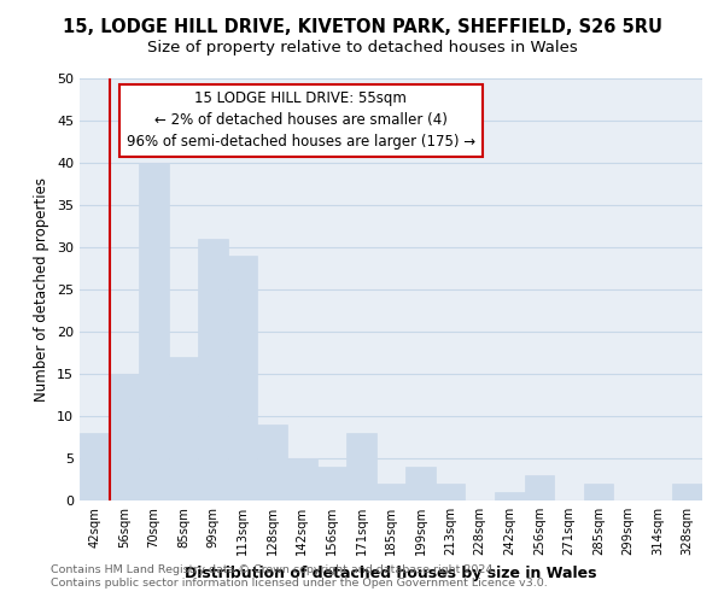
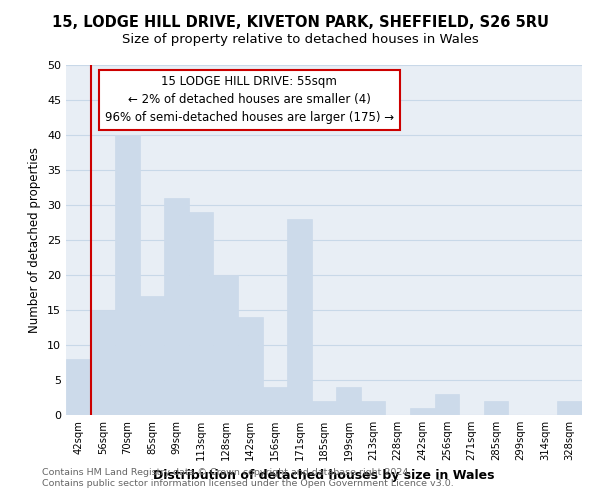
128sqm: 9 -> 20
142sqm: 5 -> 14
171sqm: 8 -> 28
